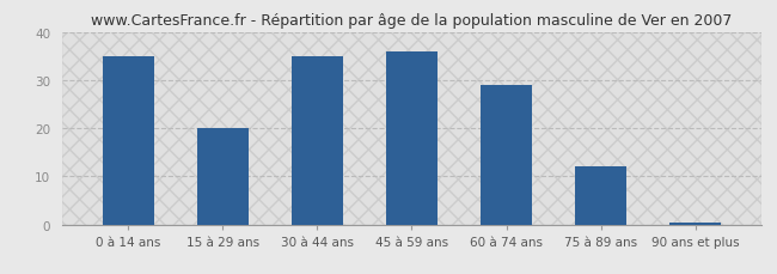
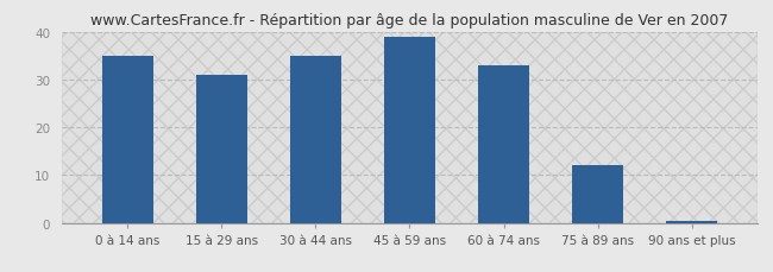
15 à 29 ans: 20.0 -> 31.0
45 à 59 ans: 36.0 -> 39.0
60 à 74 ans: 29.0 -> 33.0
